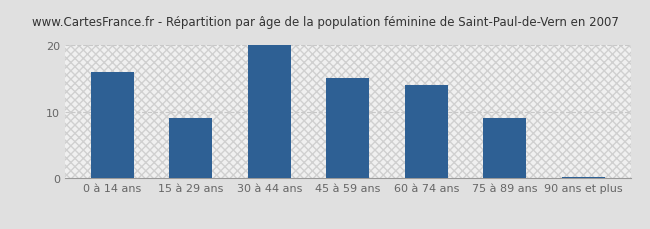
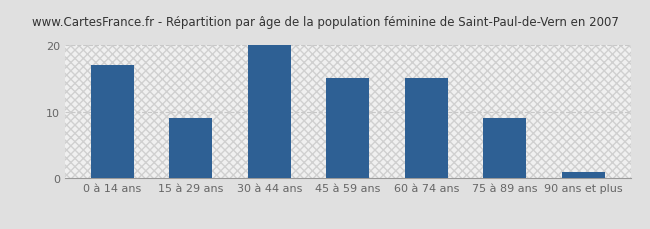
0 à 14 ans: 16.0 -> 17.0
60 à 74 ans: 14.0 -> 15.0
90 ans et plus: 0.2 -> 1.0
